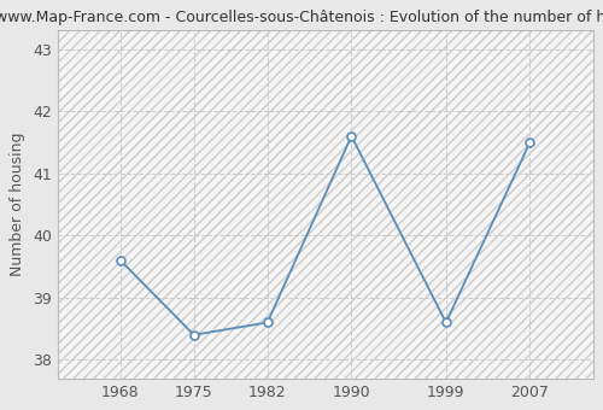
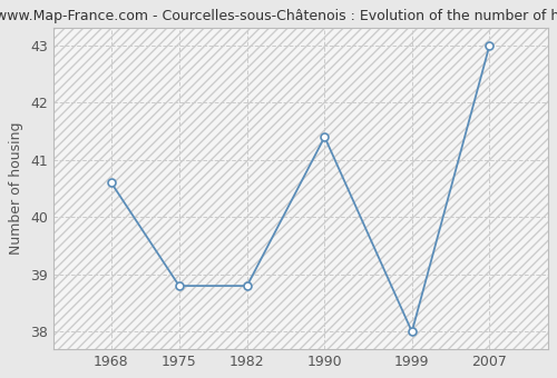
1968: 39.6 -> 40.6
1975: 38.4 -> 38.8
1982: 38.6 -> 38.8
1990: 41.6 -> 41.4
1999: 38.6 -> 38.0
2007: 41.5 -> 43.0
